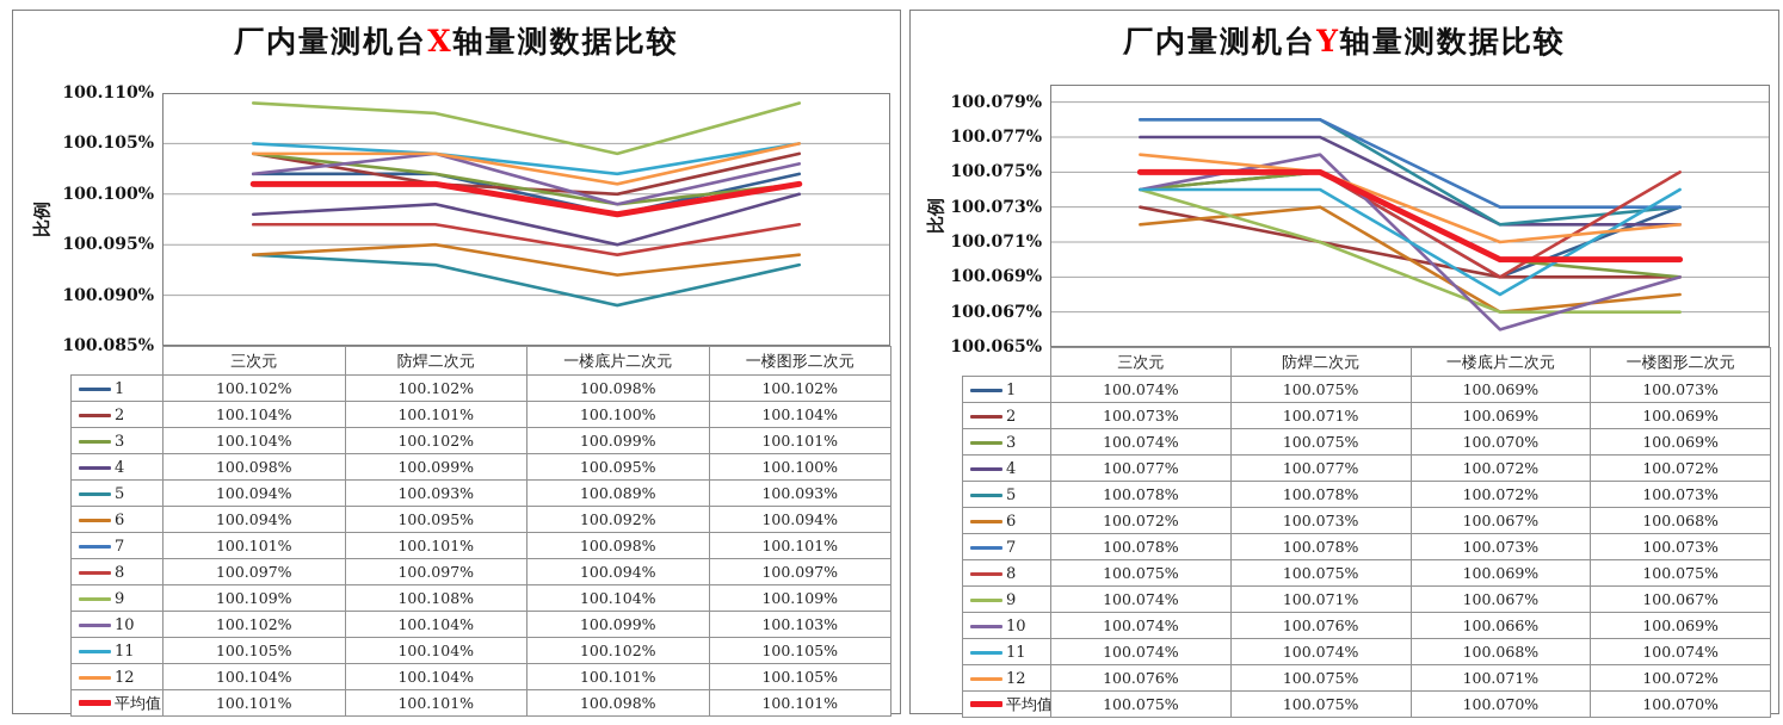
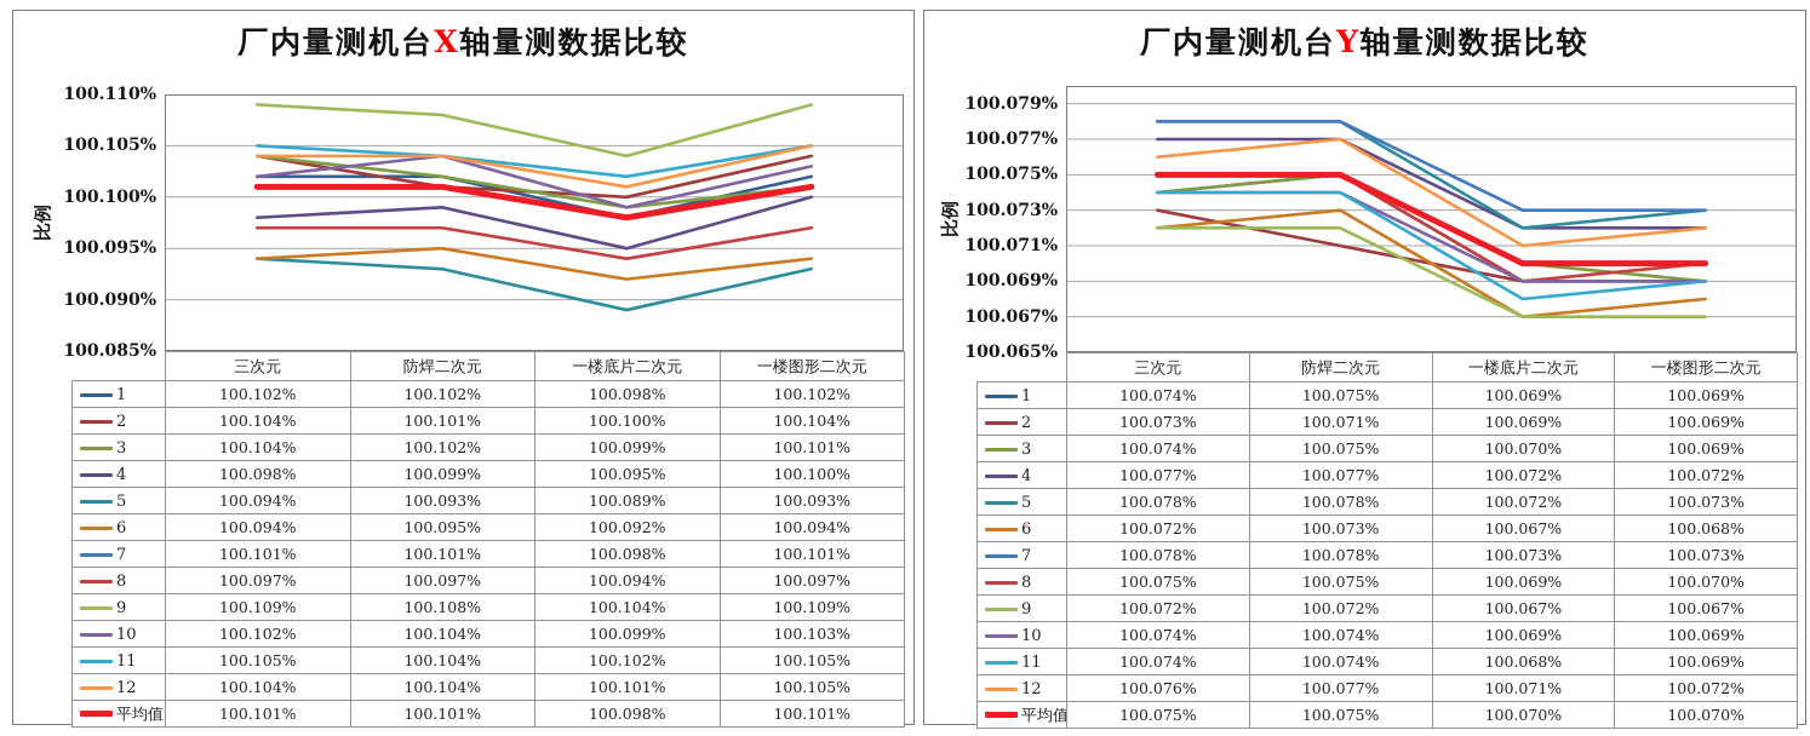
厂内量测机台Y轴量测数据比较/9/三次元: 100.074% -> 100.072%
厂内量测机台Y轴量测数据比较/9/防焊二次元: 100.071% -> 100.072%
厂内量测机台Y轴量测数据比较/10/防焊二次元: 100.076% -> 100.074%
厂内量测机台Y轴量测数据比较/12/防焊二次元: 100.075% -> 100.077%
厂内量测机台Y轴量测数据比较/10/一楼底片二次元: 100.066% -> 100.069%
厂内量测机台Y轴量测数据比较/1/一楼图形二次元: 100.073% -> 100.069%
厂内量测机台Y轴量测数据比较/8/一楼图形二次元: 100.075% -> 100.070%
厂内量测机台Y轴量测数据比较/11/一楼图形二次元: 100.074% -> 100.069%
